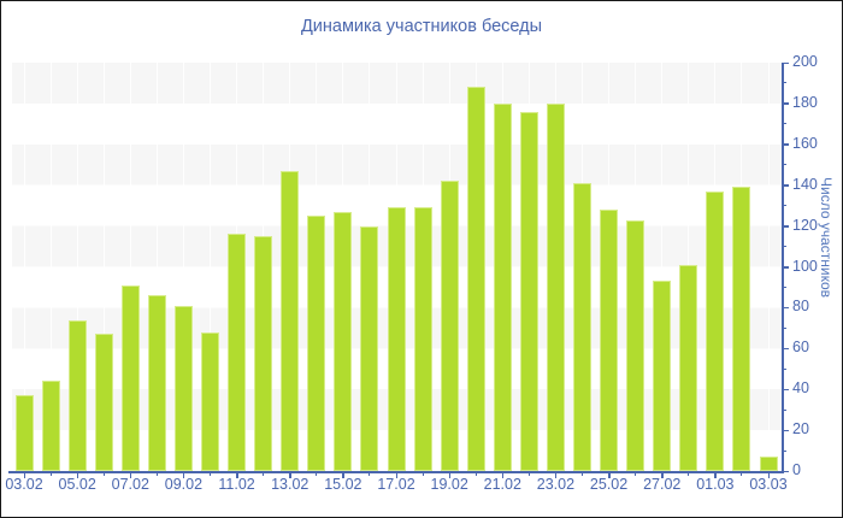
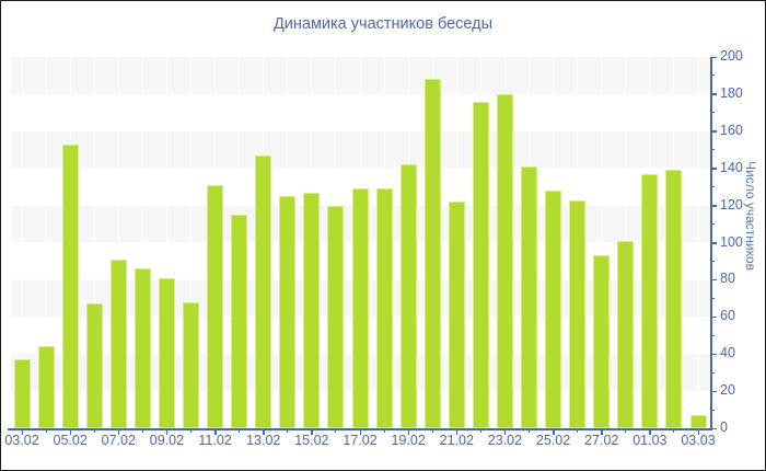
05.02: 74 -> 153
11.02: 116 -> 131
21.02: 180 -> 122
